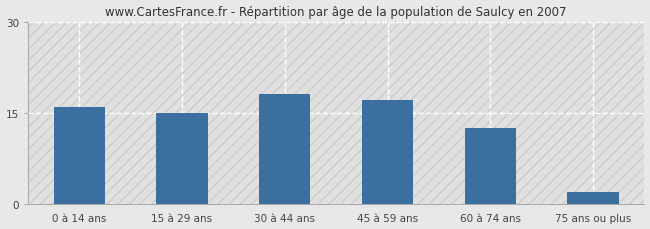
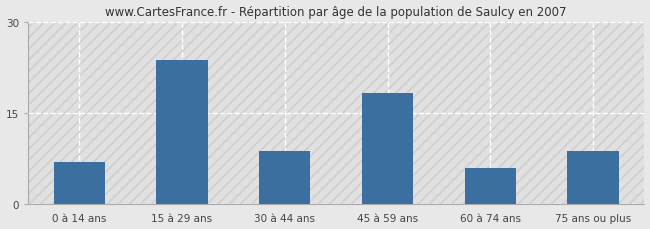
0 à 14 ans: 15.9 -> 6.8
15 à 29 ans: 15.0 -> 23.6
30 à 44 ans: 18.0 -> 8.6
45 à 59 ans: 17.0 -> 18.2
60 à 74 ans: 12.5 -> 5.8
75 ans ou plus: 2.0 -> 8.6
